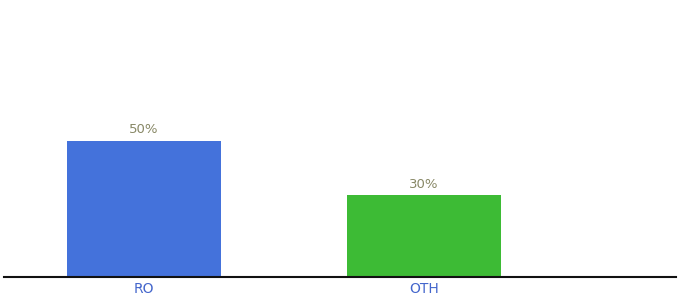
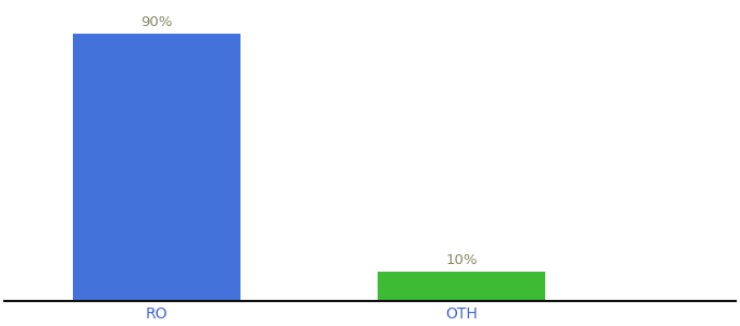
RO: 50% -> 90%
OTH: 30% -> 10%
